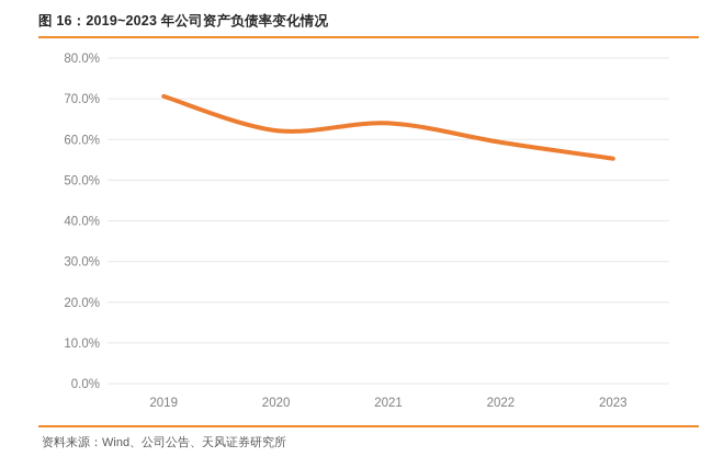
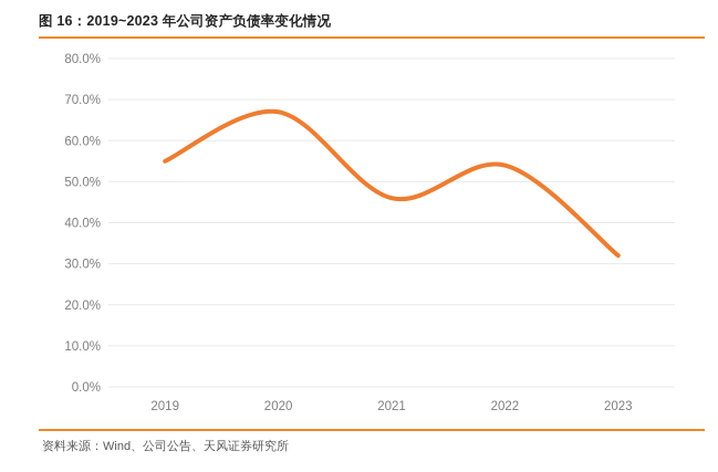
2019: 71% -> 55%
2020: 62% -> 67%
2021: 64% -> 46%
2022: 59% -> 54%
2023: 55% -> 32%
